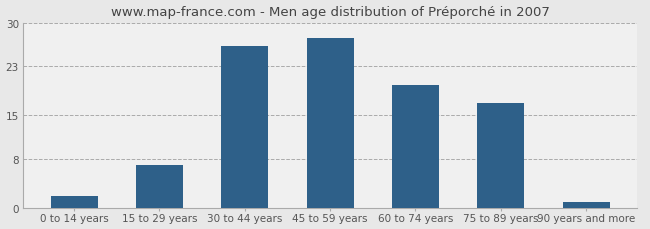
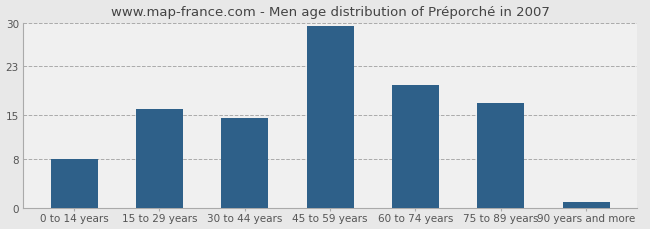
0 to 14 years: 2.0 -> 8.0
15 to 29 years: 7.0 -> 16.0
30 to 44 years: 26.2 -> 14.5
45 to 59 years: 27.6 -> 29.5
